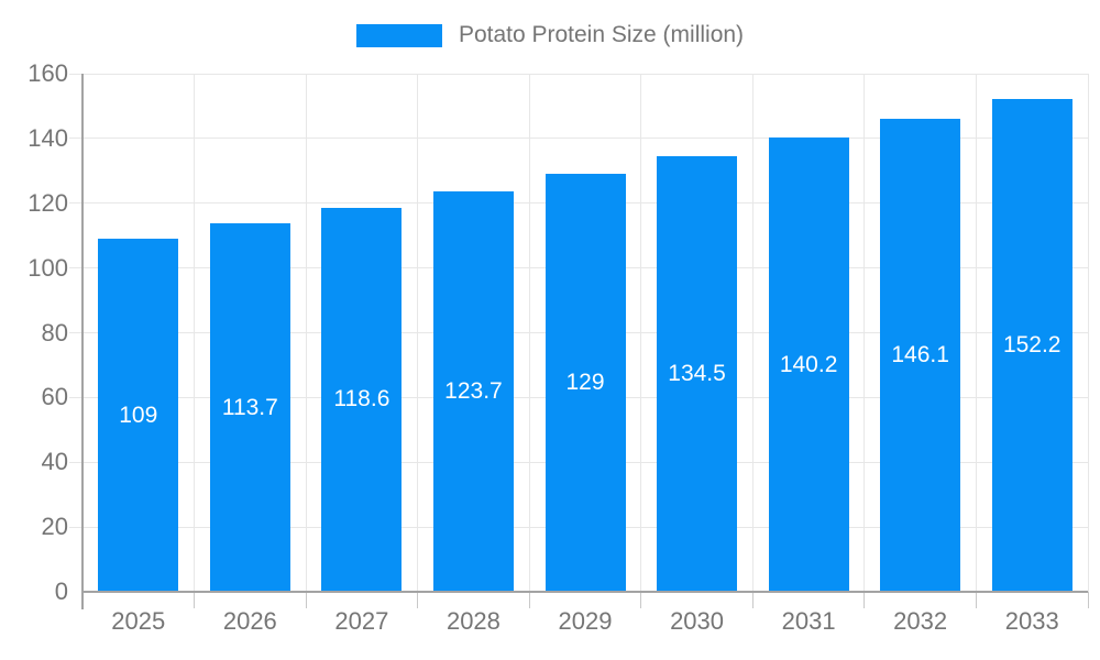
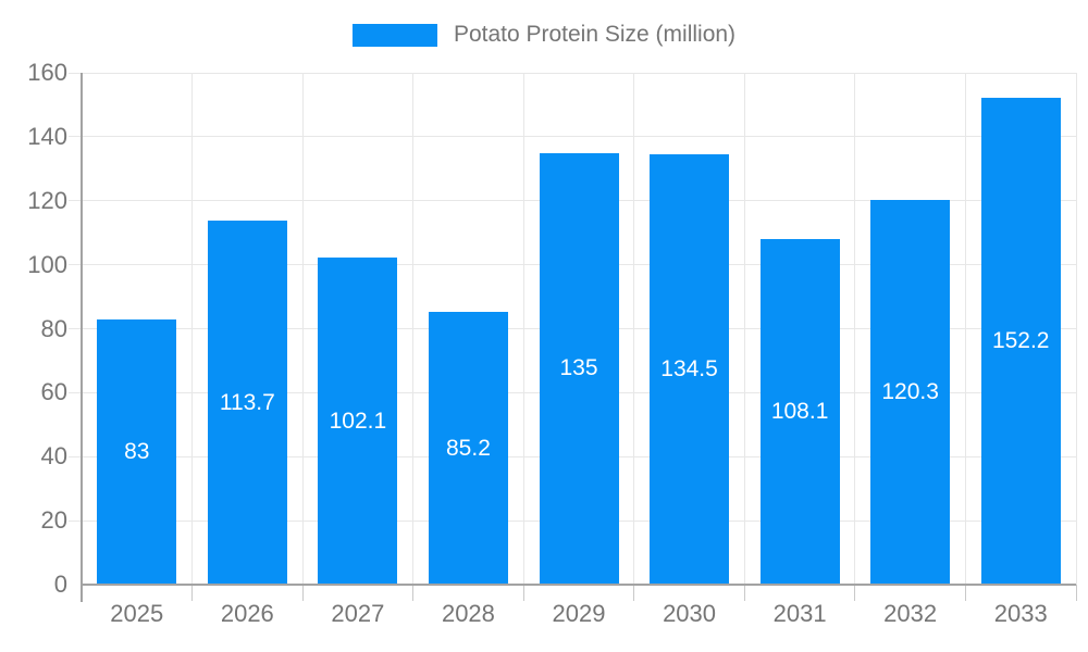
2025: 109 -> 83
2027: 118.6 -> 102.1
2028: 123.7 -> 85.2
2029: 129 -> 135
2031: 140.2 -> 108.1
2032: 146.1 -> 120.3
